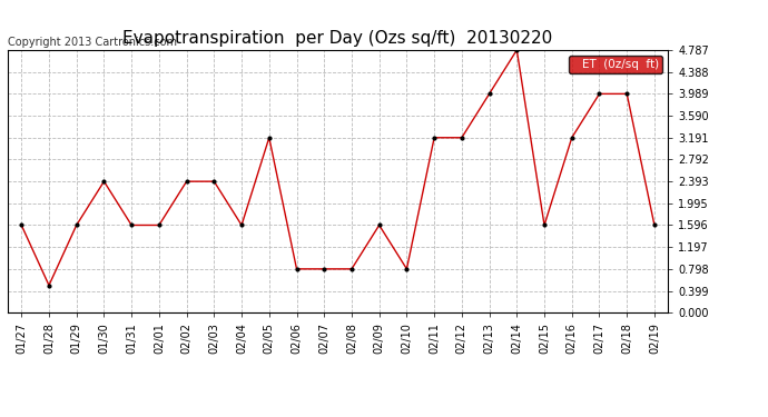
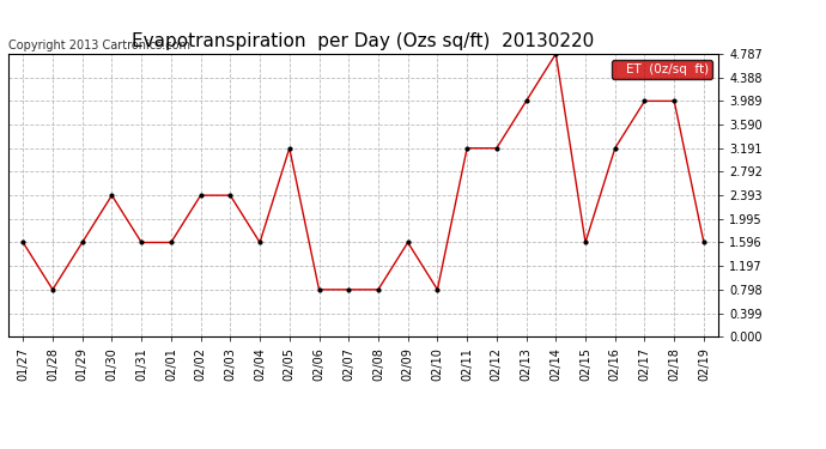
01/28: 0.50 -> 0.80
